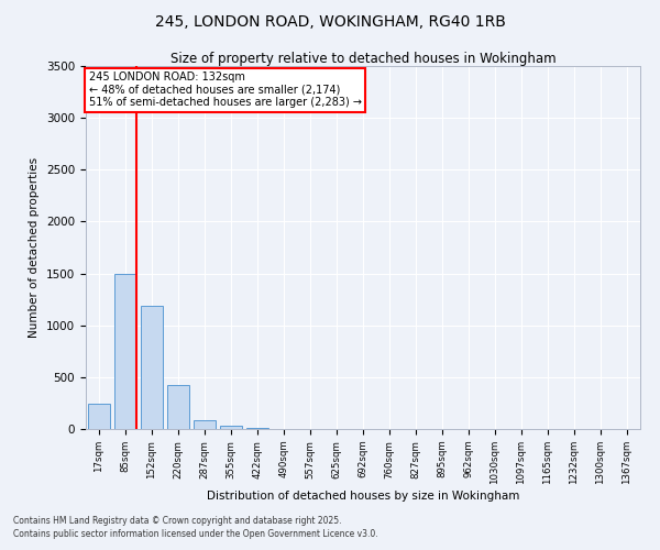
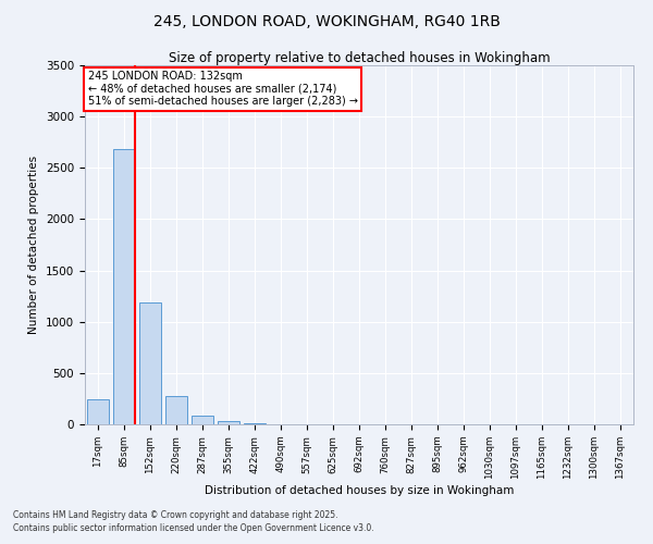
85sqm: 1500 -> 2680
220sqm: 420 -> 280
